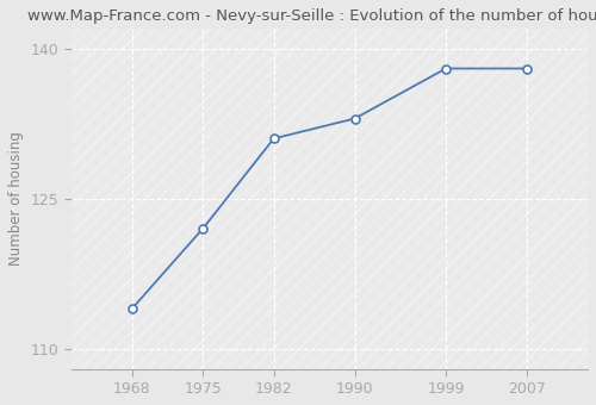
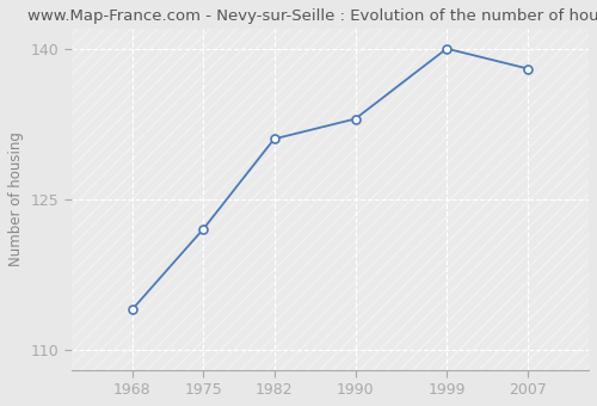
1999: 138 -> 140
